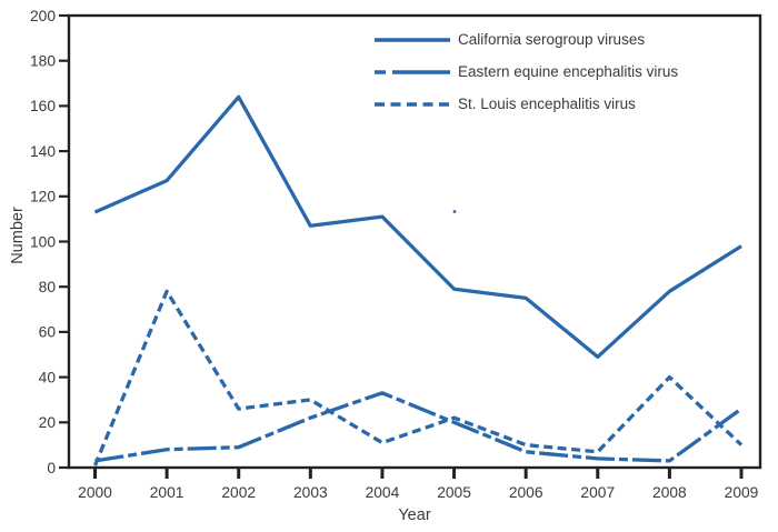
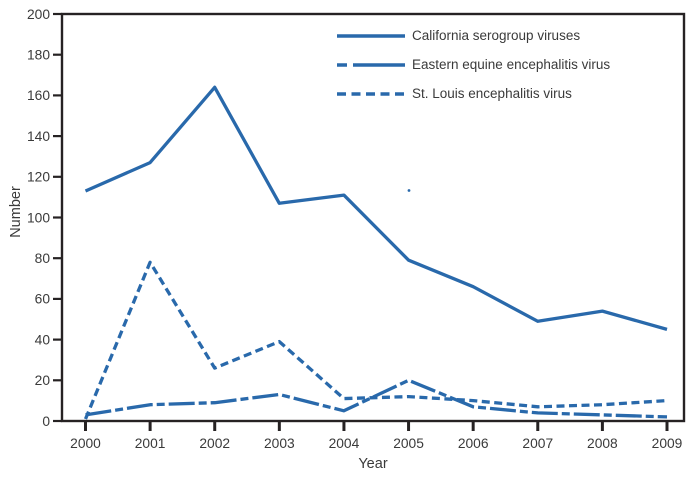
Eastern equine encephalitis virus/2003: 22 -> 13
St. Louis encephalitis virus/2003: 30 -> 39
Eastern equine encephalitis virus/2004: 33 -> 5
St. Louis encephalitis virus/2005: 22 -> 12
California serogroup viruses/2006: 75 -> 66
California serogroup viruses/2008: 78 -> 54
St. Louis encephalitis virus/2008: 40 -> 8
California serogroup viruses/2009: 98 -> 45
Eastern equine encephalitis virus/2009: 26 -> 2
